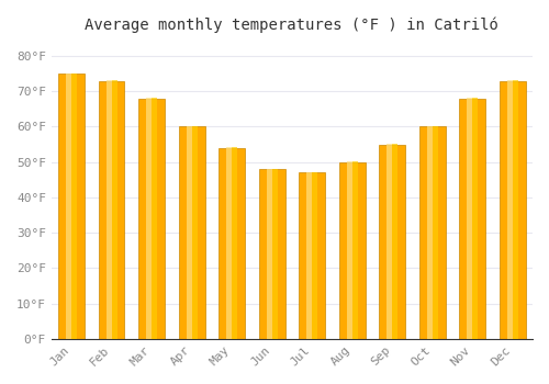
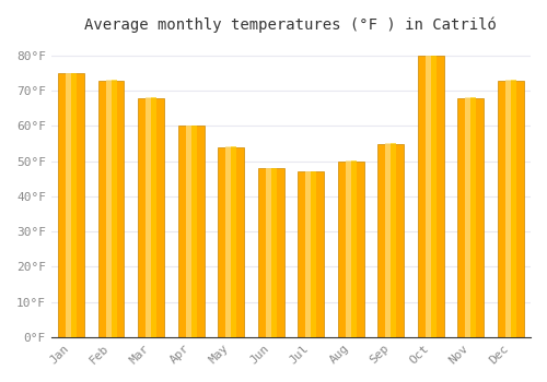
Oct: 60°F -> 80°F
